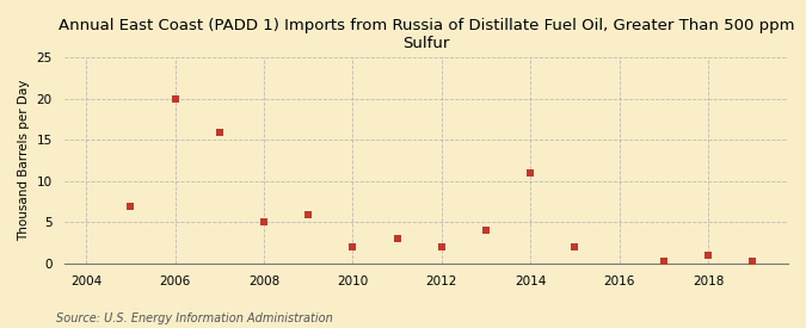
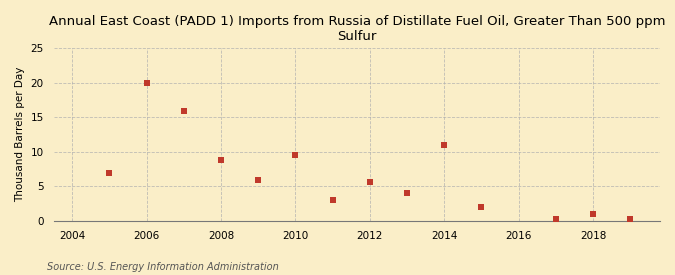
2008: 5.0 -> 8.8
2010: 2.0 -> 9.6
2012: 2.0 -> 5.6
